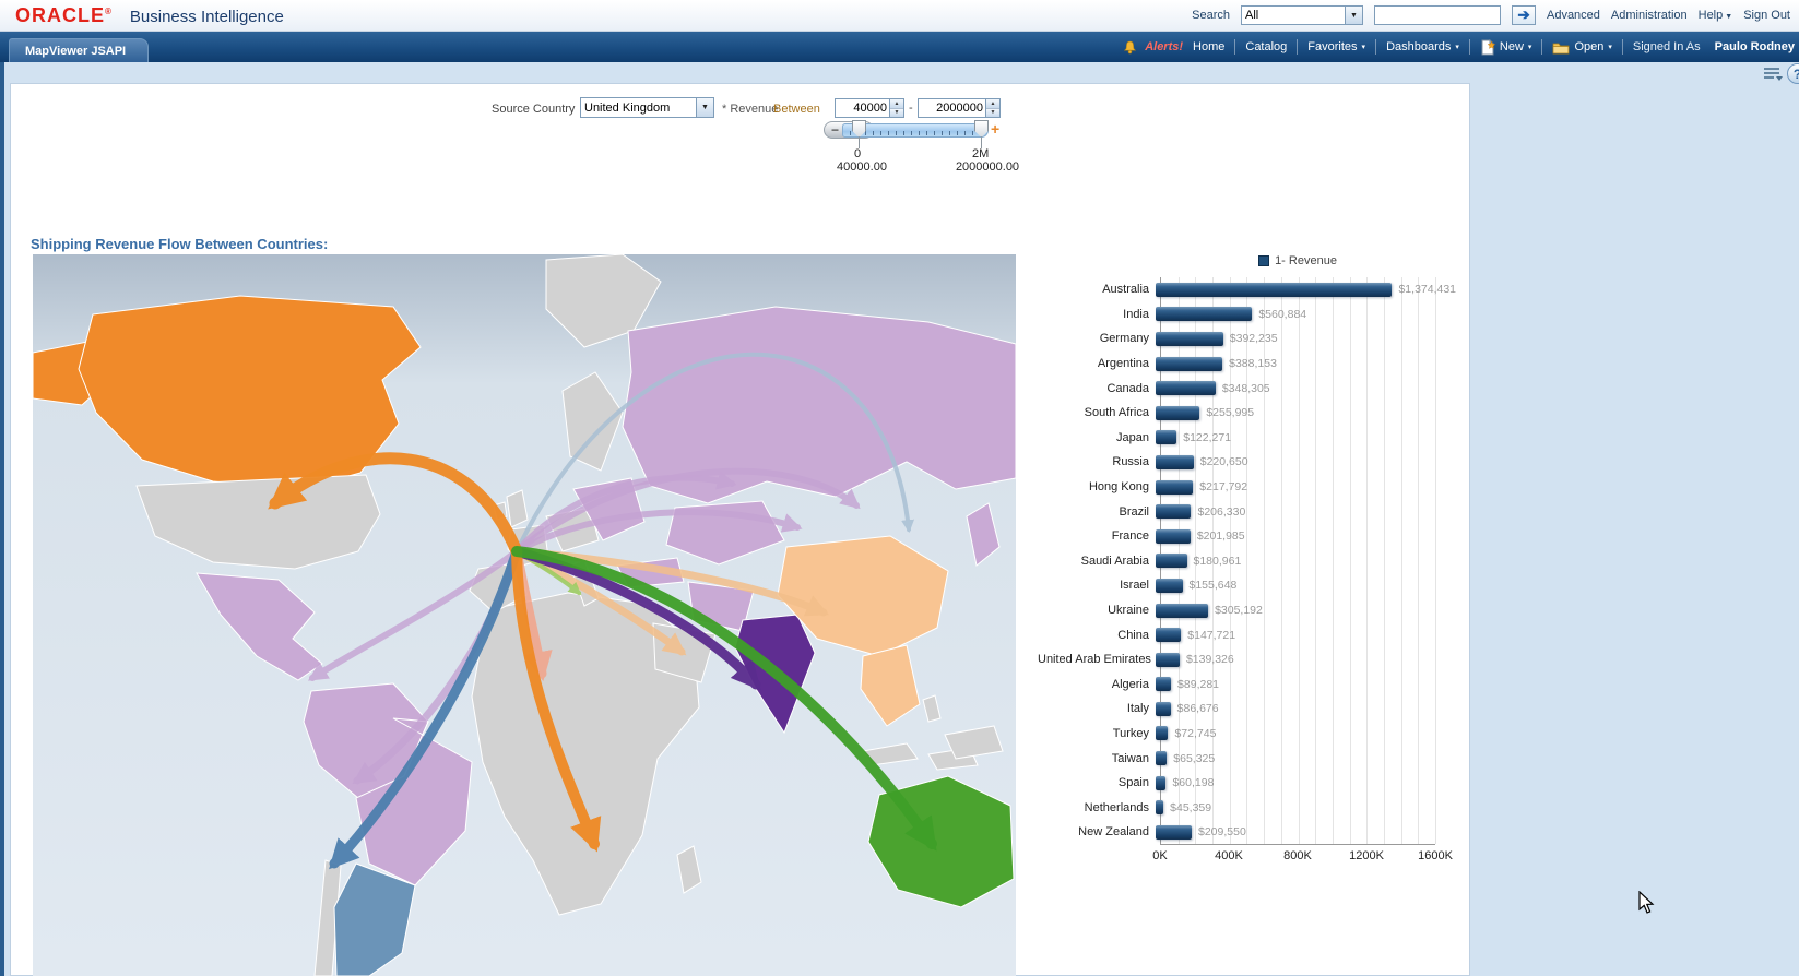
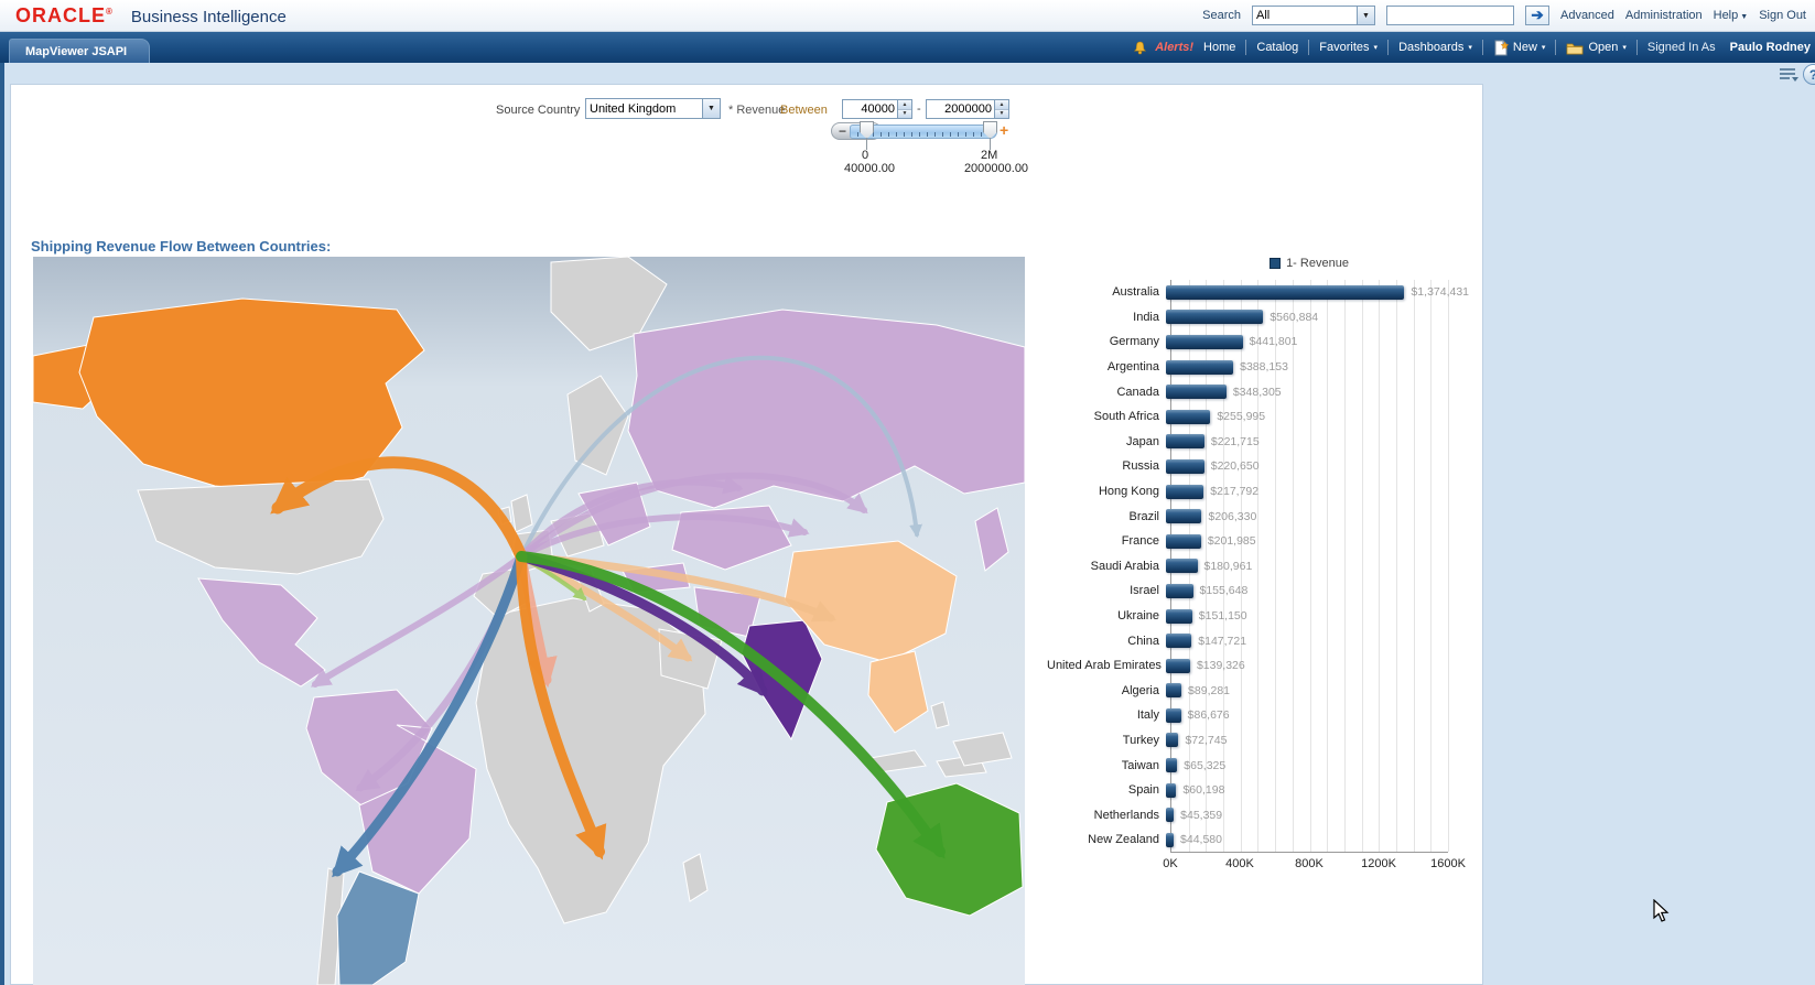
Germany: $392,235 -> $441,801
Japan: $122,271 -> $221,715
Ukraine: $305,192 -> $151,150
New Zealand: $209,550 -> $44,580
